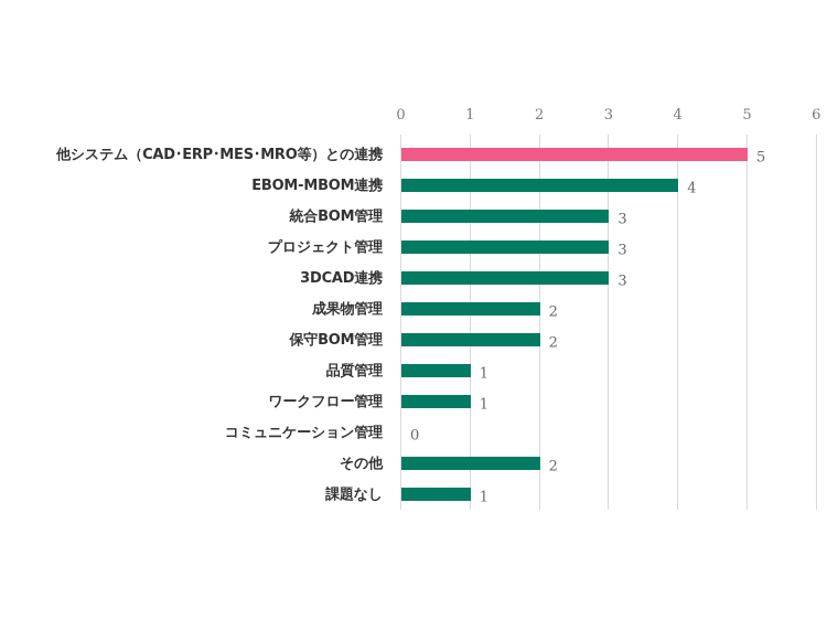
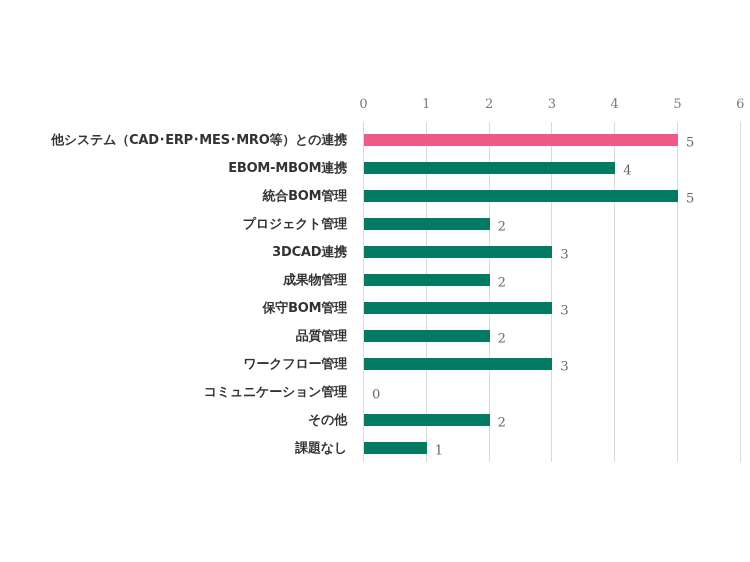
統合BOM管理: 3 -> 5
プロジェクト管理: 3 -> 2
保守BOM管理: 2 -> 3
品質管理: 1 -> 2
ワークフロー管理: 1 -> 3
